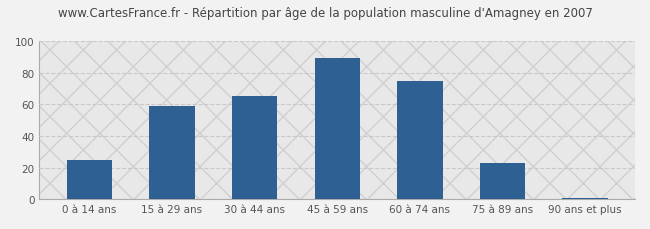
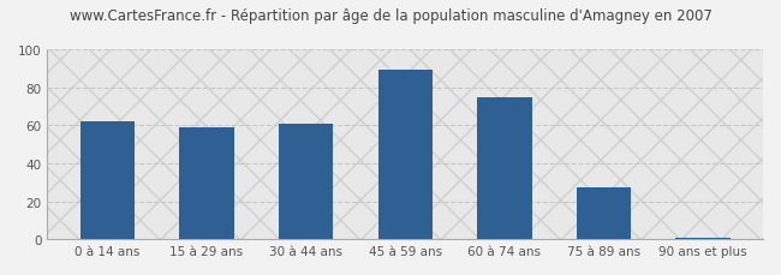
0 à 14 ans: 25 -> 62
30 à 44 ans: 65 -> 61
75 à 89 ans: 23 -> 27
